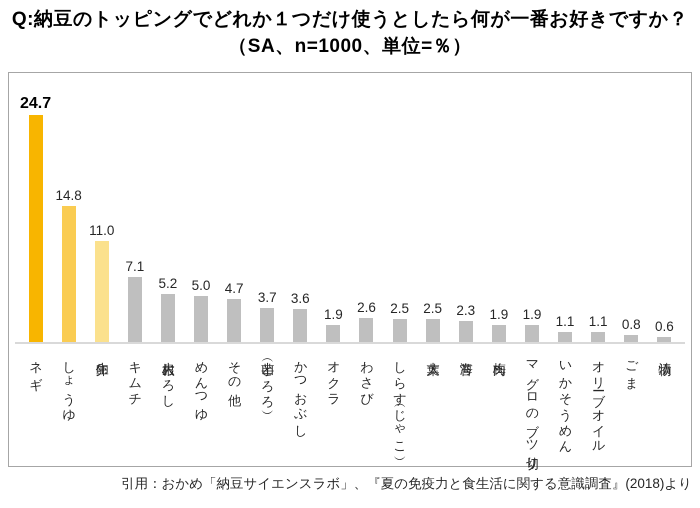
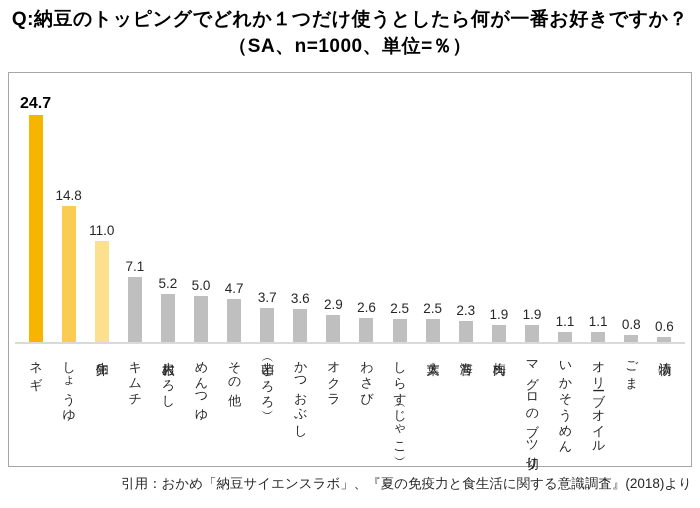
オクラ: 1.9 -> 2.9
